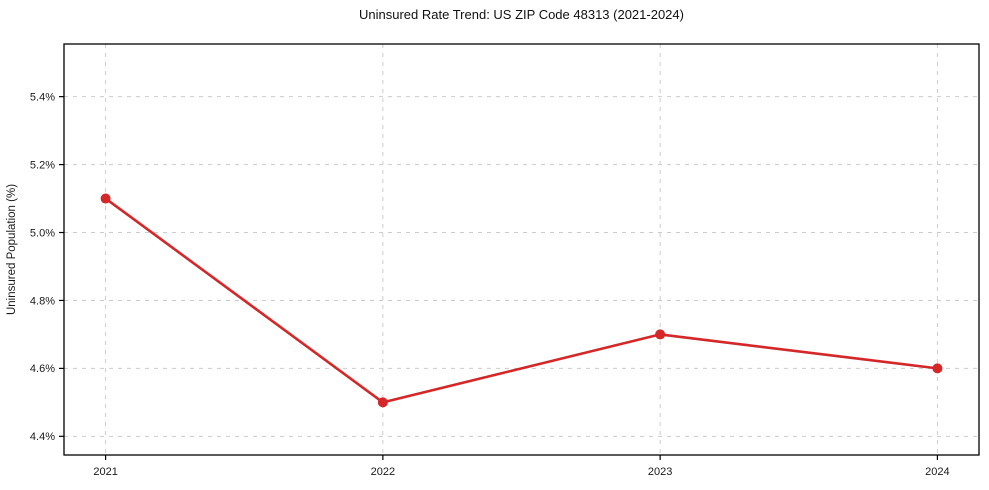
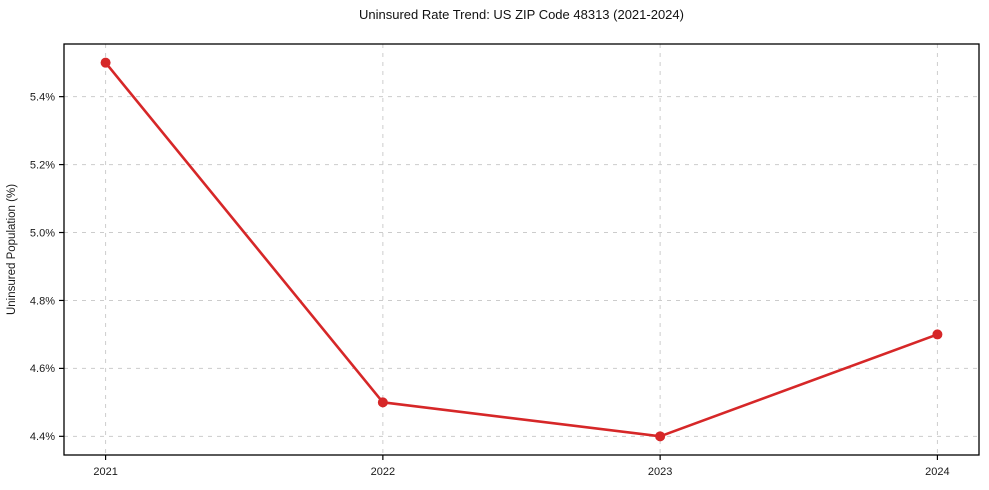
2021: 5.1% -> 5.5%
2023: 4.7% -> 4.4%
2024: 4.6% -> 4.7%
